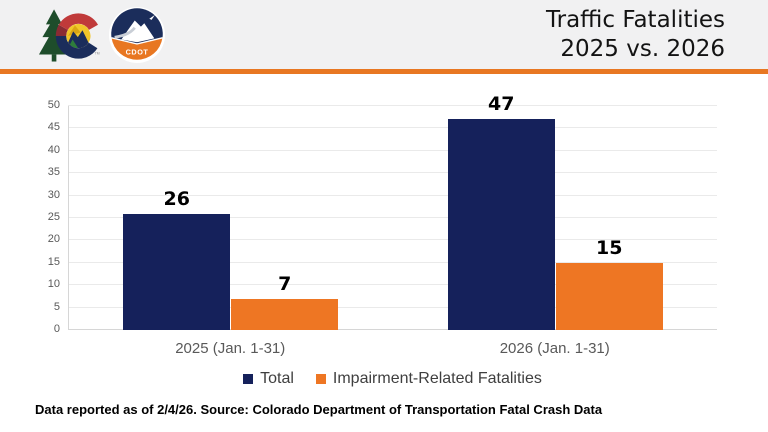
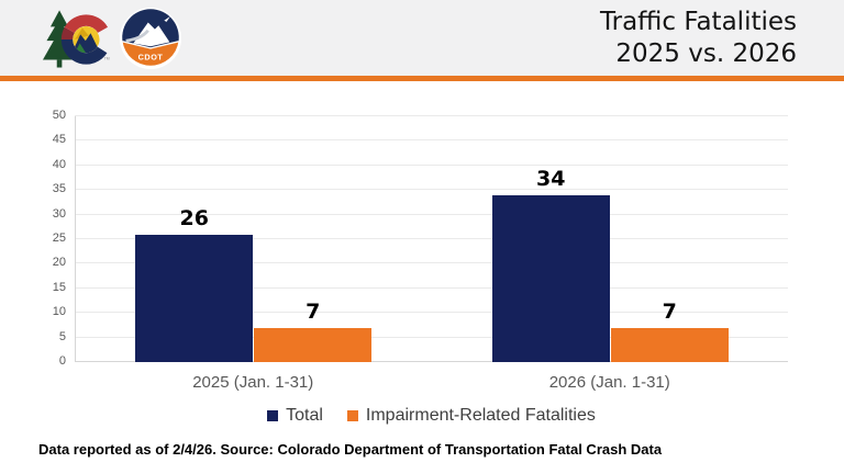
Total/2026 (Jan. 1-31): 47 -> 34
Impairment-Related Fatalities/2026 (Jan. 1-31): 15 -> 7
